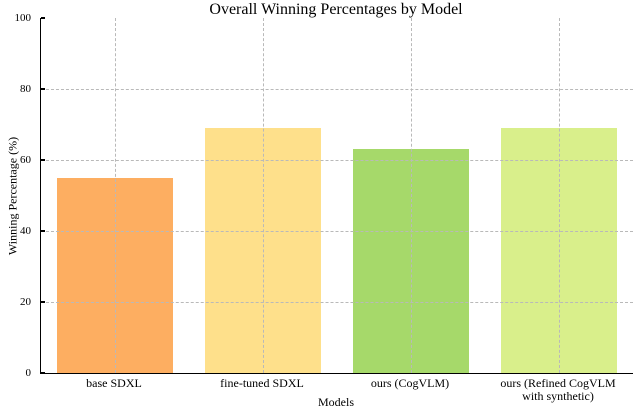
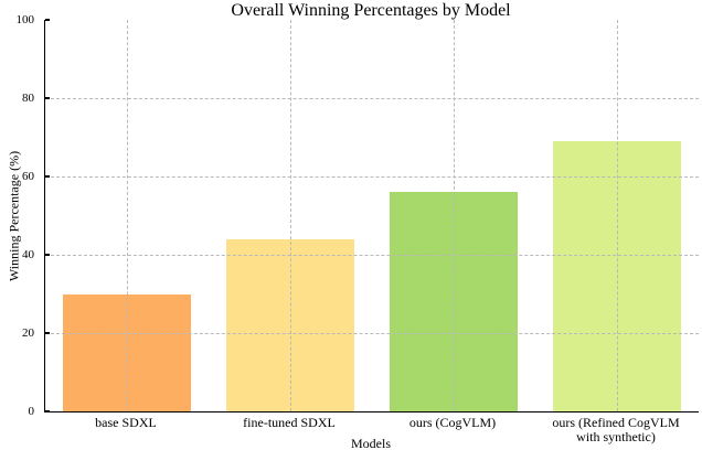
base SDXL: 55 -> 30
fine-tuned SDXL: 69 -> 44
ours (CogVLM): 63 -> 56
